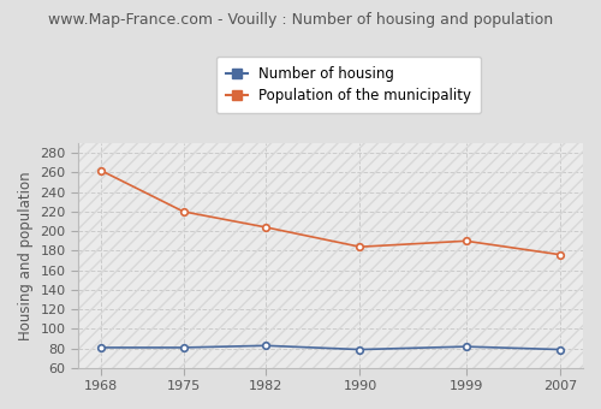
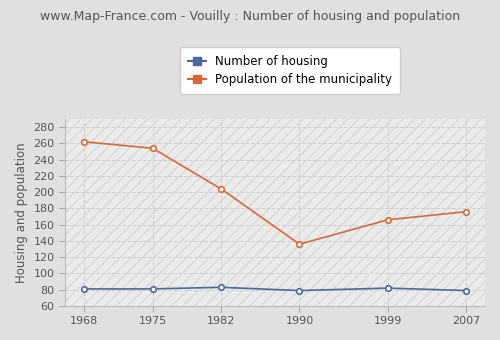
Population of the municipality/1975: 220 -> 254
Population of the municipality/1990: 184 -> 136
Population of the municipality/1999: 190 -> 166
